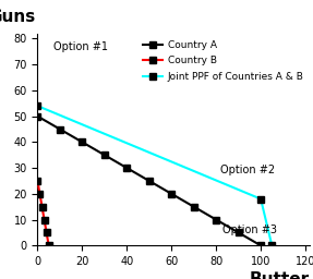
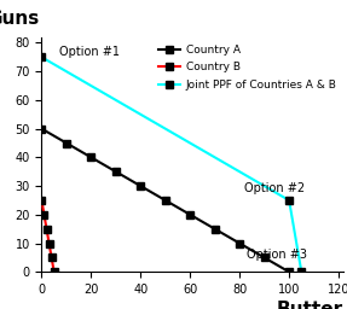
Joint PPF of Countries A & B/0: 54 -> 75
Joint PPF of Countries A & B/100: 18 -> 25
